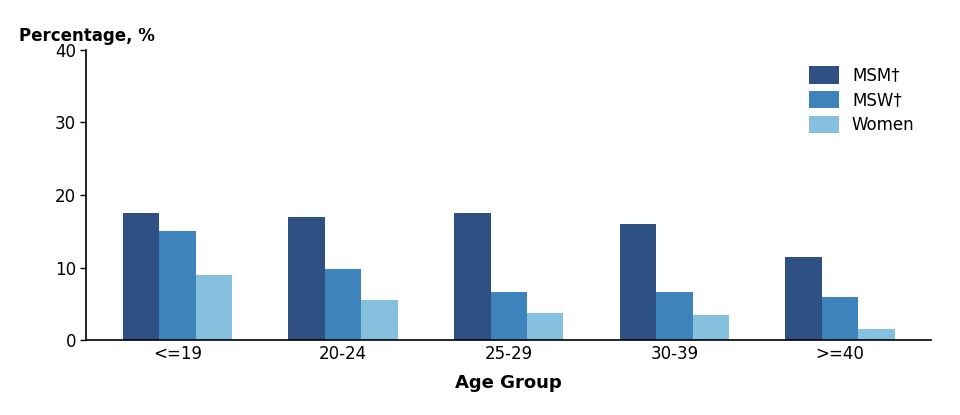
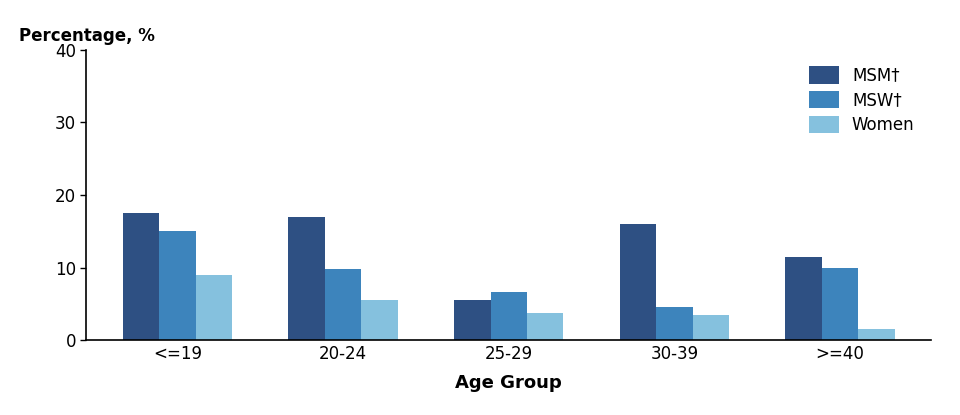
MSM†/25-29: 17.5 -> 5.6
MSW†/30-39: 6.7 -> 4.6
MSW†/>=40: 6.0 -> 10.0
